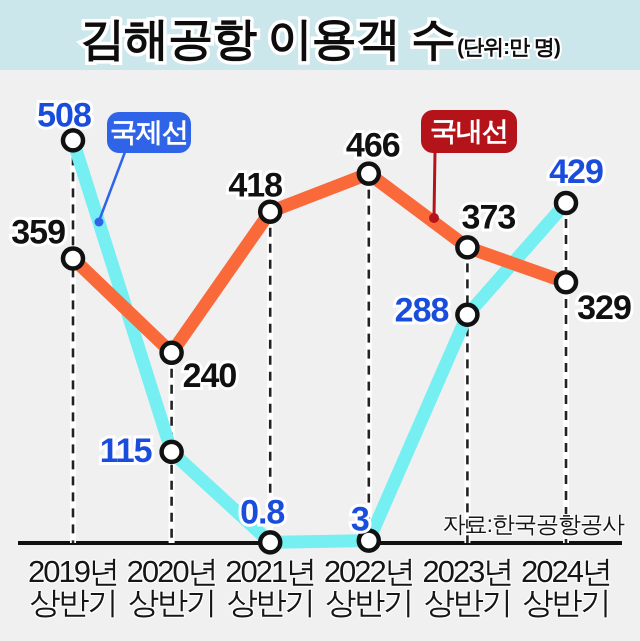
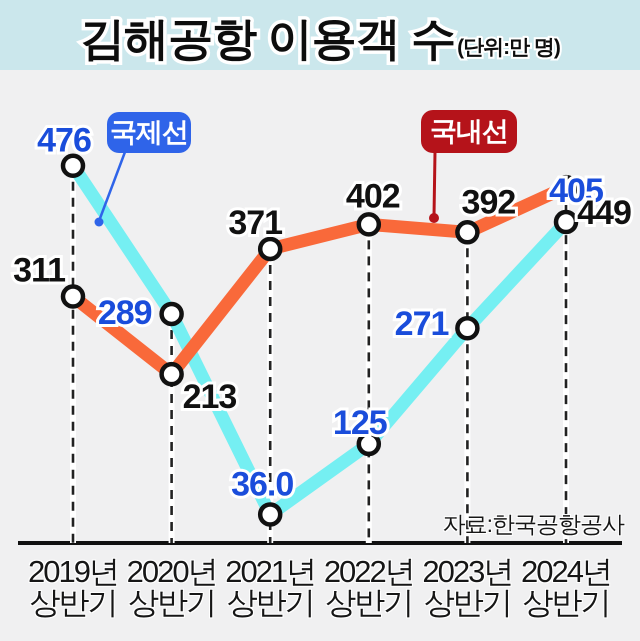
국제선/2019년 상반기: 508 -> 476
국내선/2019년 상반기: 359 -> 311
국제선/2020년 상반기: 115 -> 289
국내선/2020년 상반기: 240 -> 213
국제선/2021년 상반기: 0.8 -> 36.0
국내선/2021년 상반기: 418 -> 371
국제선/2022년 상반기: 3 -> 125
국내선/2022년 상반기: 466 -> 402
국제선/2023년 상반기: 288 -> 271
국내선/2023년 상반기: 373 -> 392
국제선/2024년 상반기: 429 -> 405
국내선/2024년 상반기: 329 -> 449
